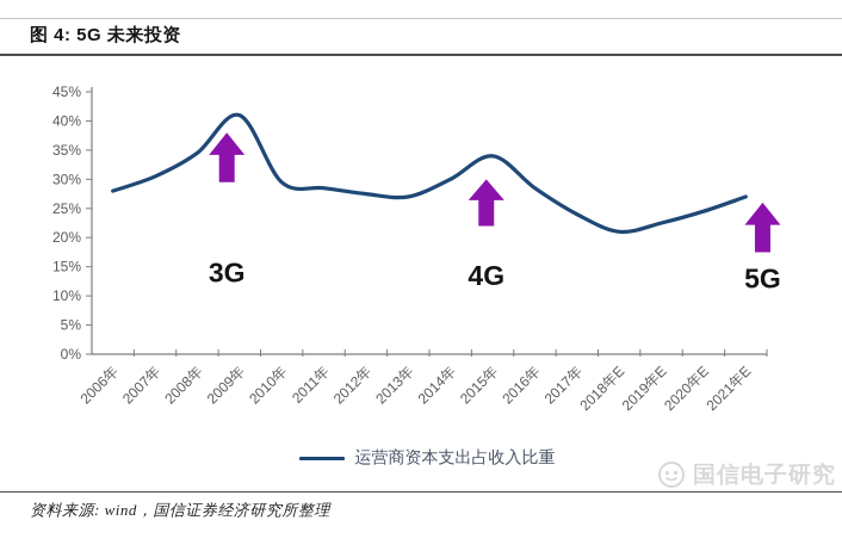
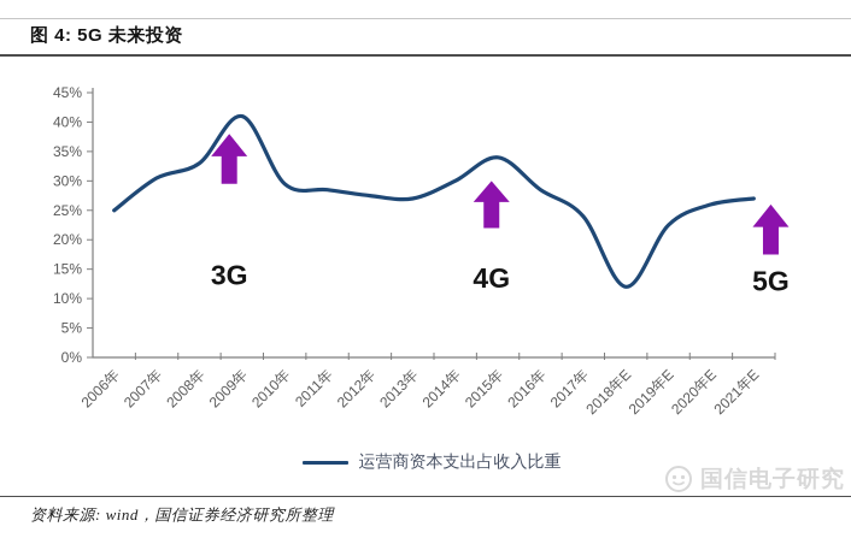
2006年: 28% -> 25%
2008年: 34% -> 33%
2018年E: 21% -> 12%
2020年E: 24% -> 26%
